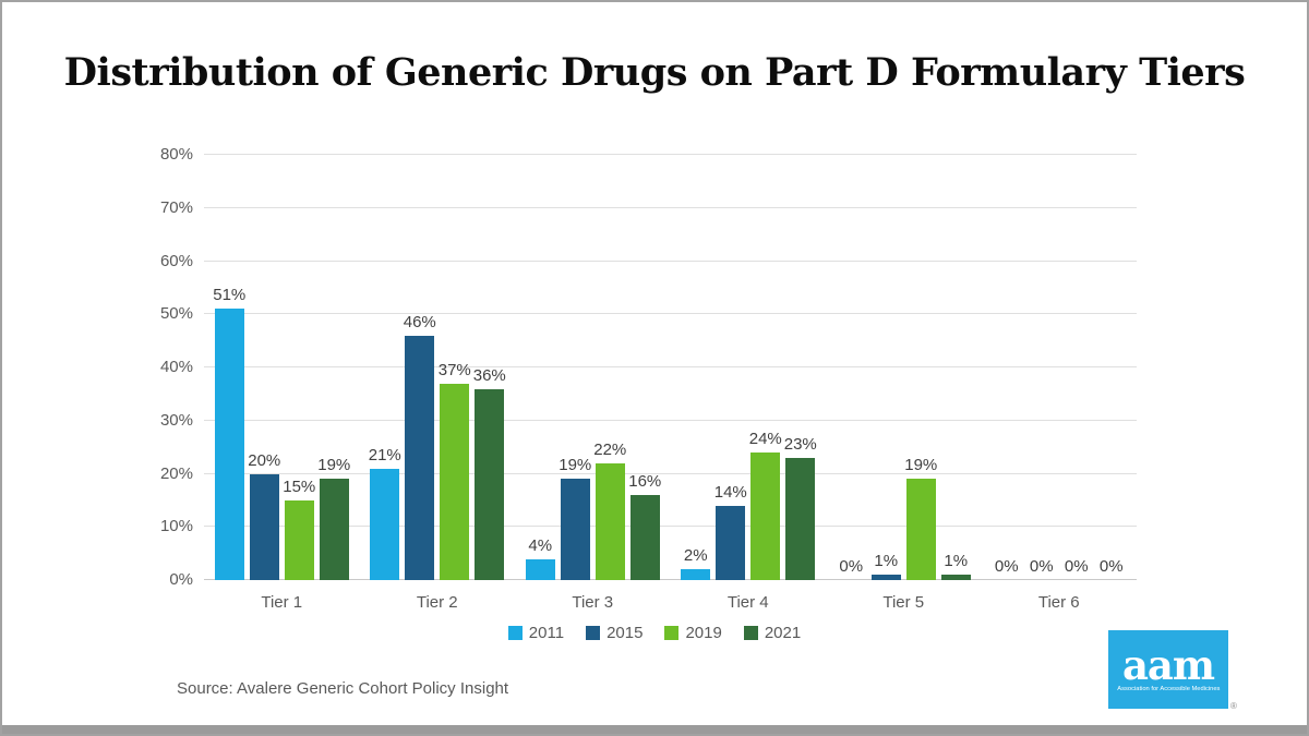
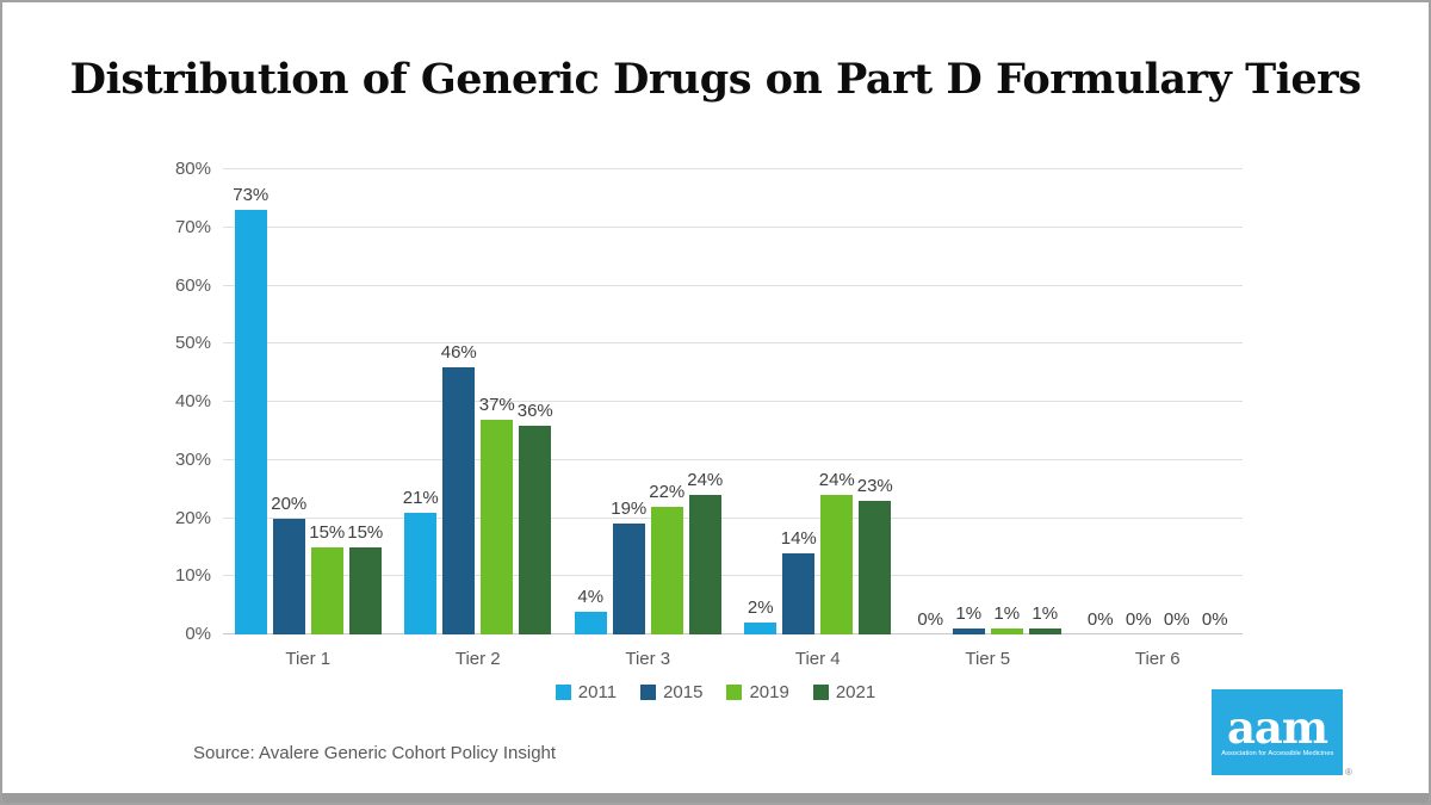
2011/Tier 1: 51% -> 73%
2021/Tier 1: 19% -> 15%
2021/Tier 3: 16% -> 24%
2019/Tier 5: 19% -> 1%
